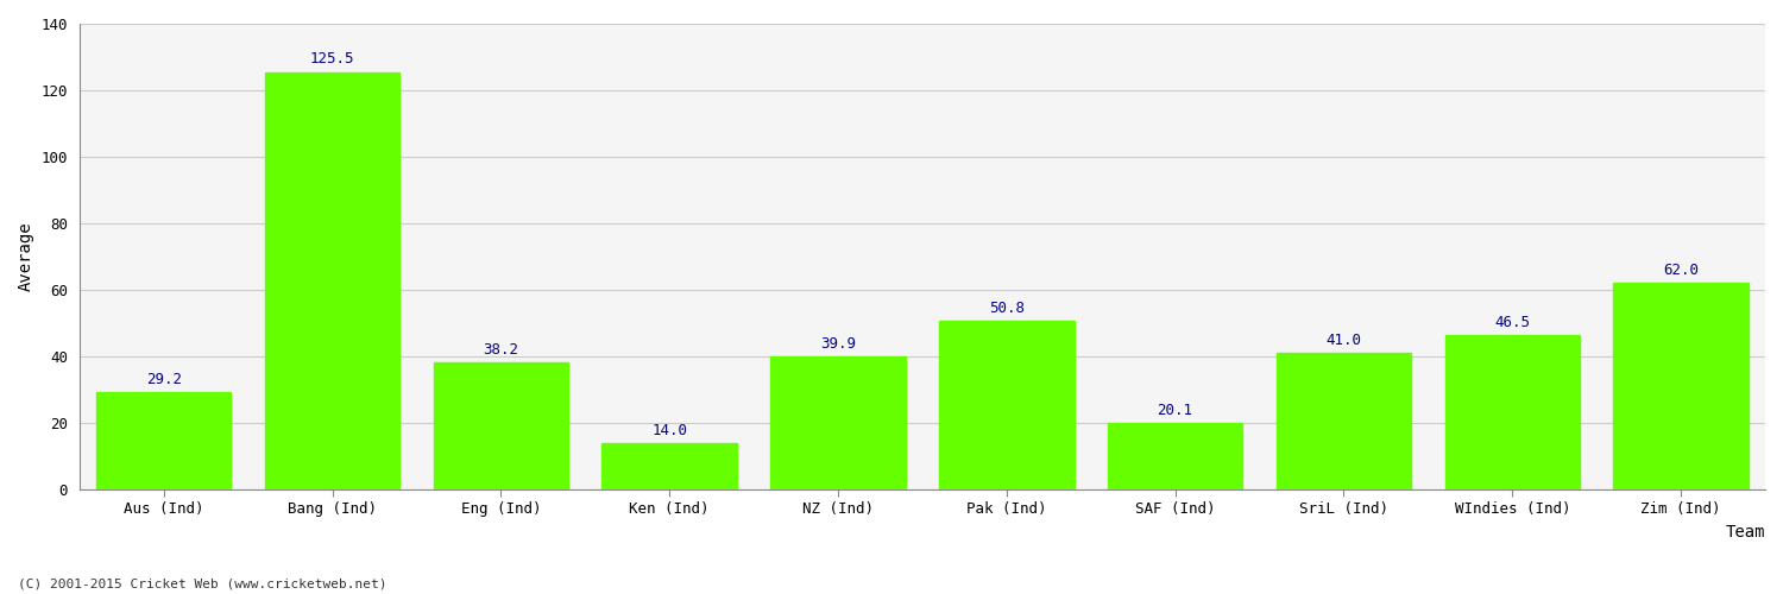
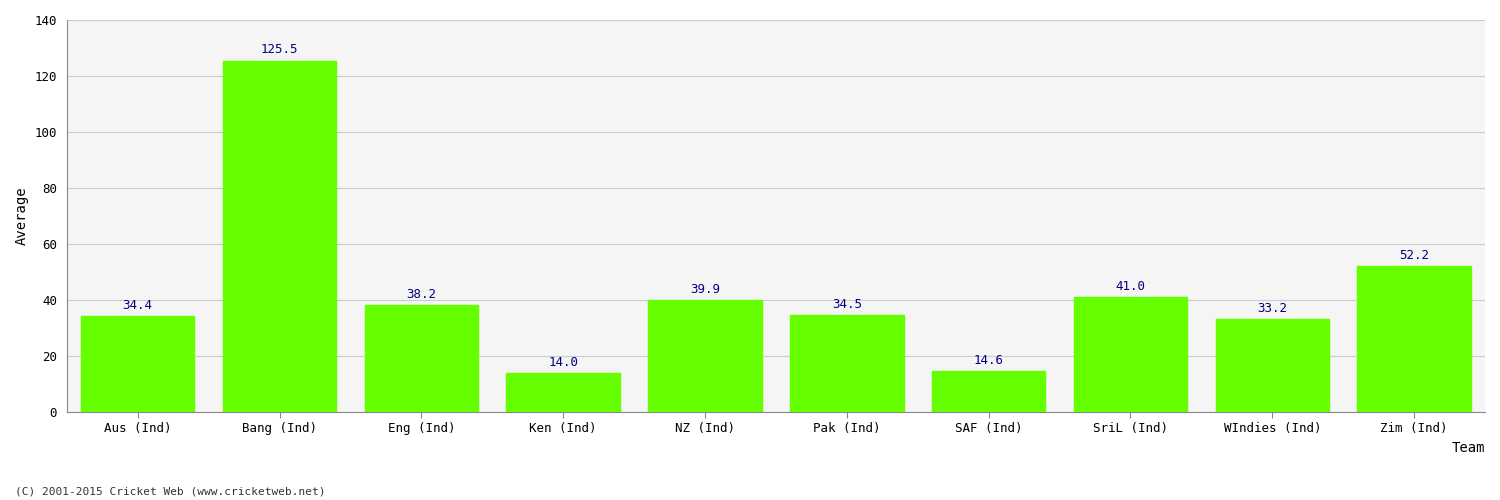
Aus (Ind): 29.2 -> 34.4
Pak (Ind): 50.8 -> 34.5
SAF (Ind): 20.1 -> 14.6
WIndies (Ind): 46.5 -> 33.2
Zim (Ind): 62.0 -> 52.2
